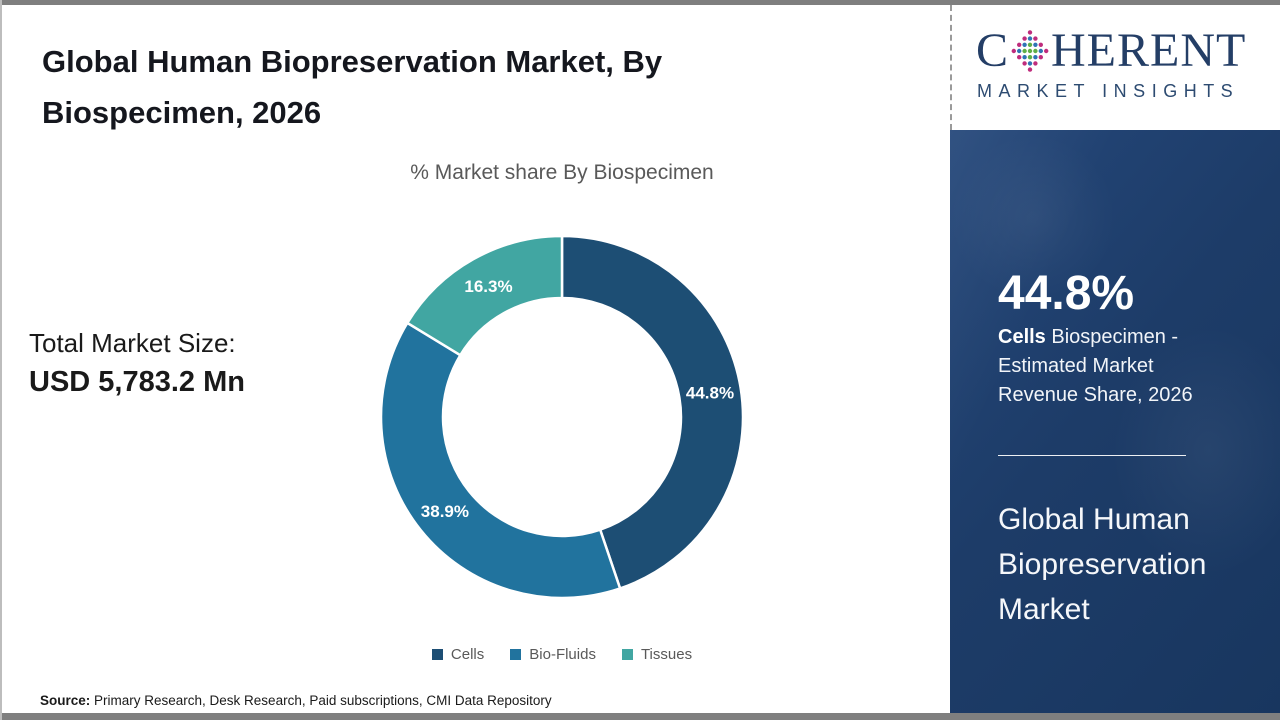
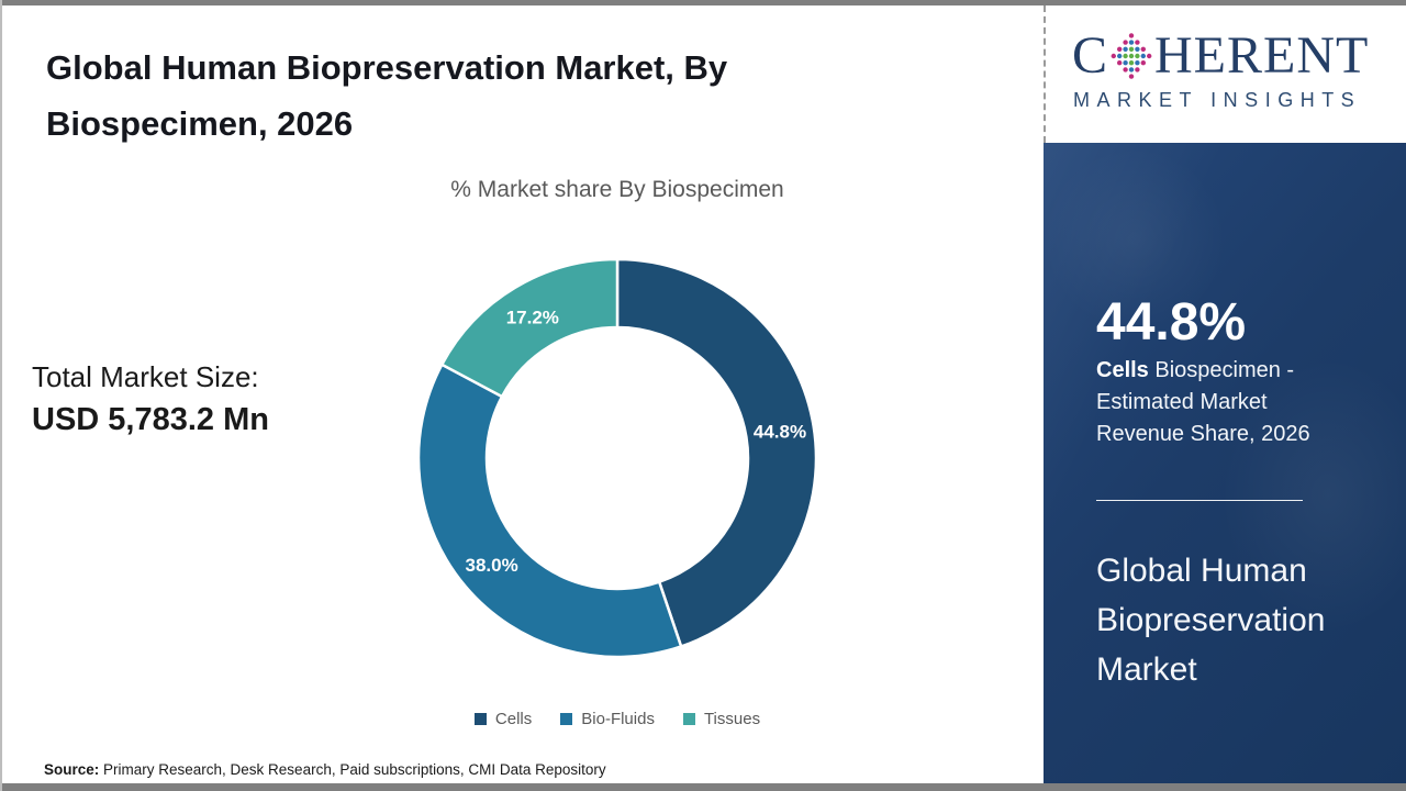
Bio-Fluids: 38.9% -> 38.0%
Tissues: 16.3% -> 17.2%
